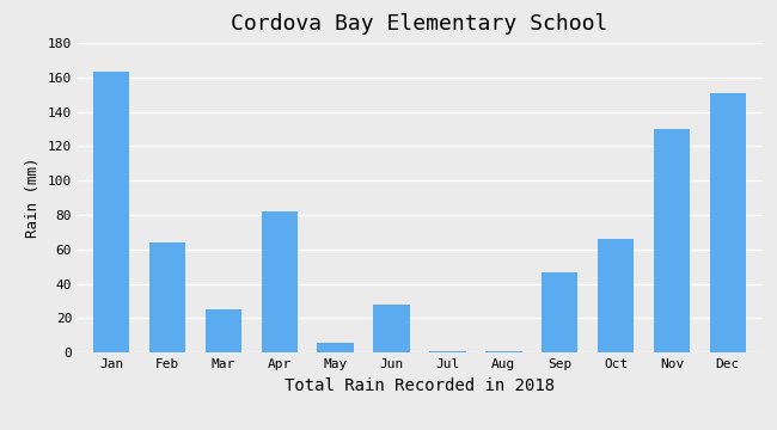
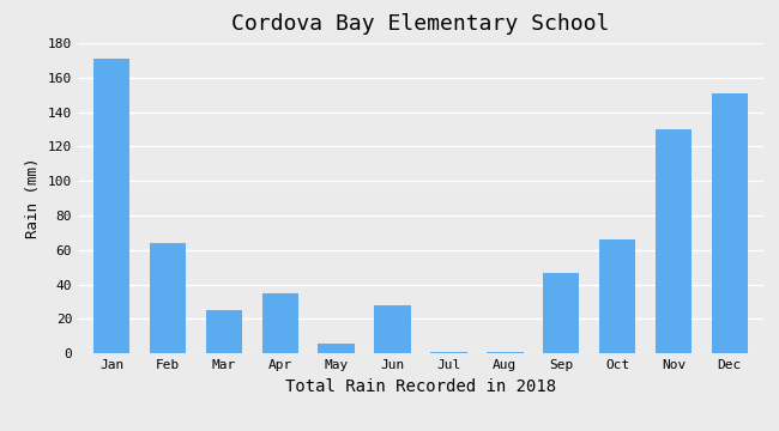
Jan: 163 -> 171
Apr: 82 -> 35
